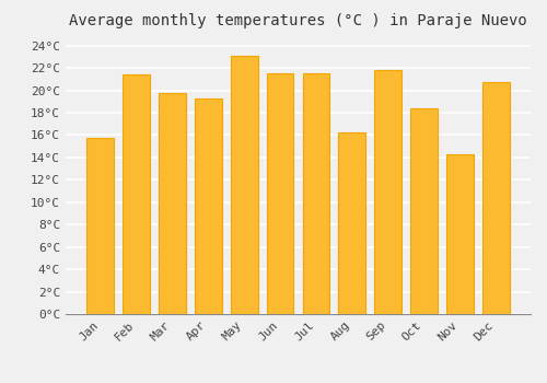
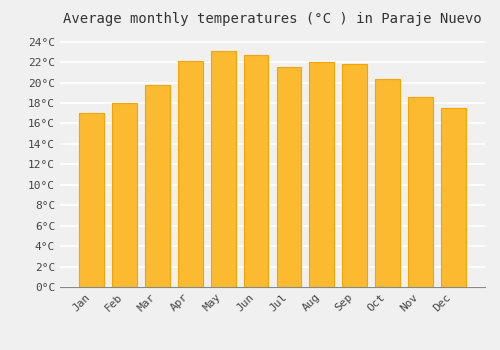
Jan: 15.8°C -> 17.0°C
Feb: 21.4°C -> 18.0°C
Apr: 19.3°C -> 22.1°C
Jun: 21.5°C -> 22.7°C
Aug: 16.2°C -> 22.0°C
Oct: 18.4°C -> 20.4°C
Nov: 14.3°C -> 18.6°C
Dec: 20.7°C -> 17.5°C
